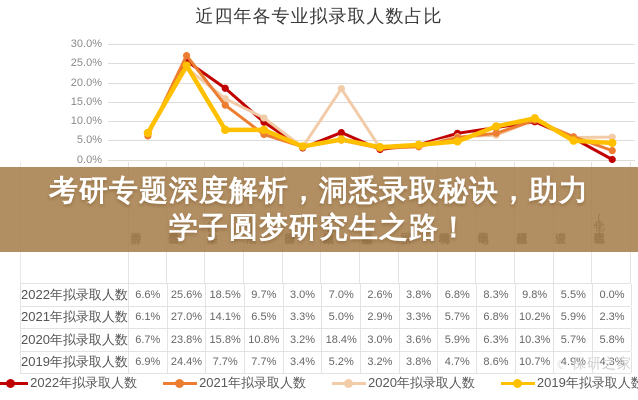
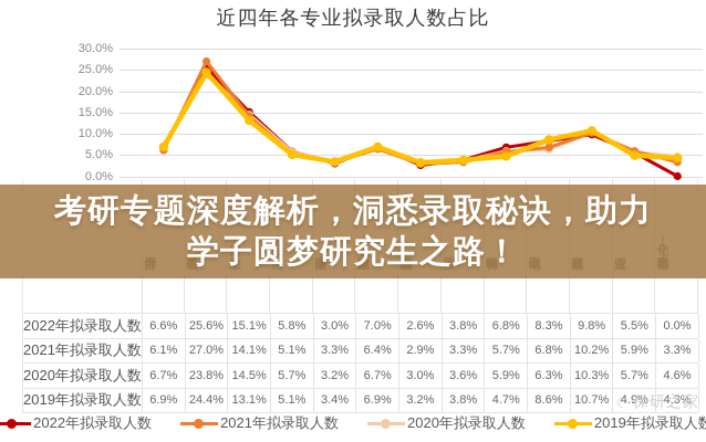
2022年拟录取人数/法律(非法学): 18.5% -> 15.1%
2020年拟录取人数/法律(非法学): 15.8% -> 14.5%
2019年拟录取人数/法律(非法学): 7.7% -> 13.1%
2022年拟录取人数/法律(法学): 9.7% -> 5.8%
2021年拟录取人数/法律(法学): 6.5% -> 5.1%
2020年拟录取人数/法律(法学): 10.8% -> 5.7%
2019年拟录取人数/法律(法学): 7.7% -> 5.1%
2021年拟录取人数/地理(城市区域规划): 5.0% -> 6.4%
2020年拟录取人数/地理(城市区域规划): 18.4% -> 6.7%
2019年拟录取人数/地理(城市区域规划): 5.2% -> 6.9%
2021年拟录取人数/化学(化学基因组学): 2.3% -> 3.3%
2020年拟录取人数/化学(化学基因组学): 5.8% -> 4.6%
